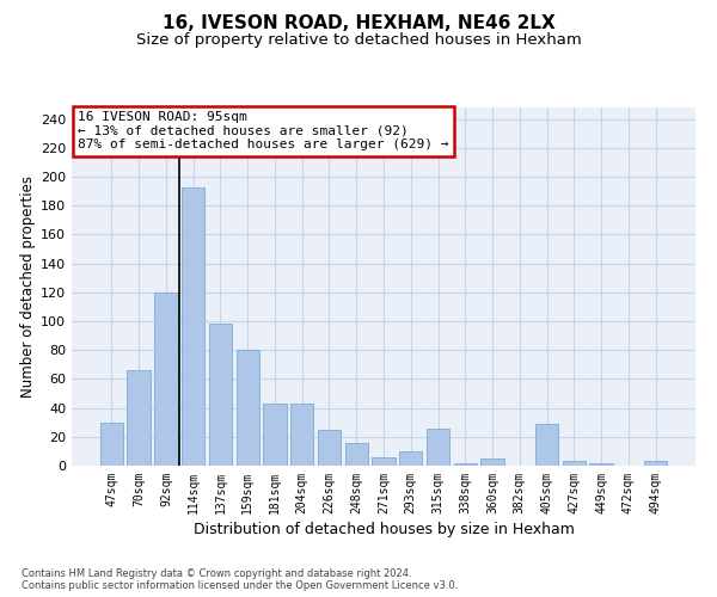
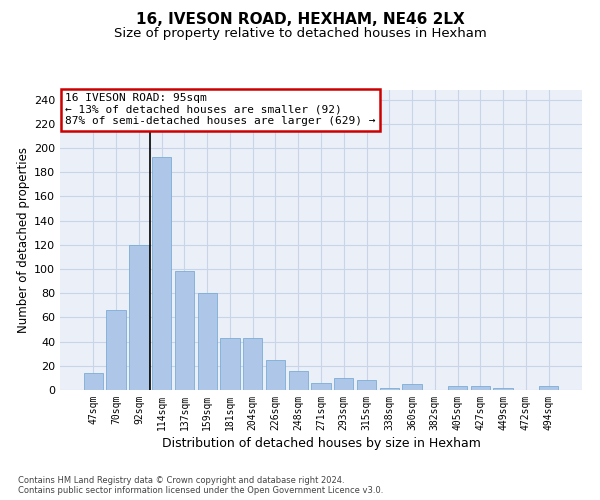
47sqm: 30 -> 14
315sqm: 26 -> 8
405sqm: 29 -> 3
